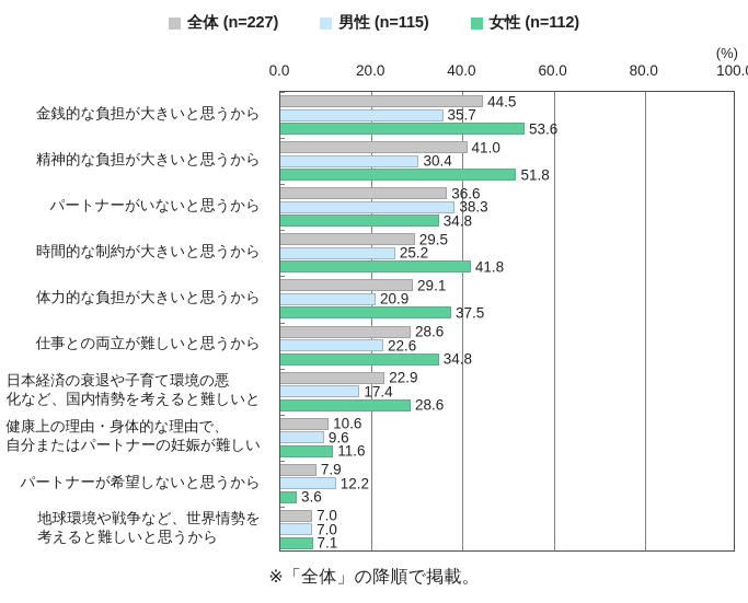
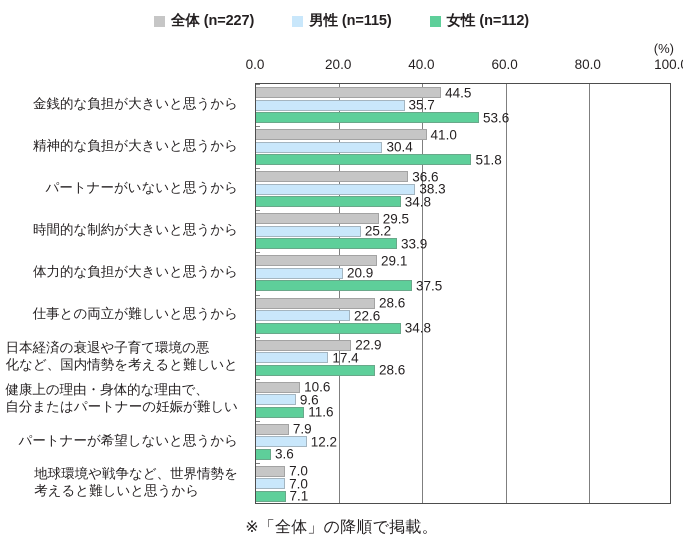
女性 (n=112)/時間的な制約が大きいと思うから: 41.8 -> 33.9
